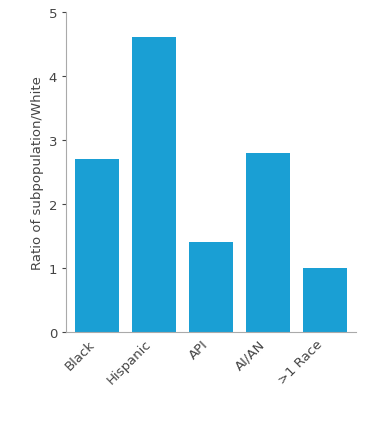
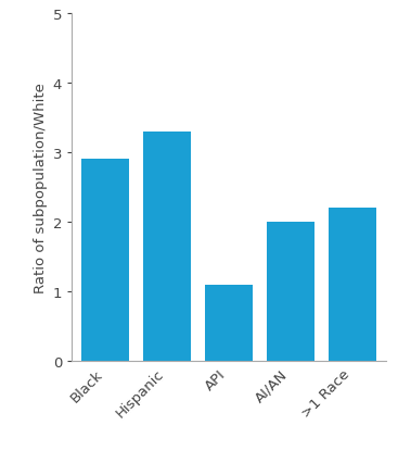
Black: 2.7 -> 2.9
Hispanic: 4.6 -> 3.3
API: 1.4 -> 1.1
AI/AN: 2.8 -> 2.0
>1 Race: 1.0 -> 2.2
